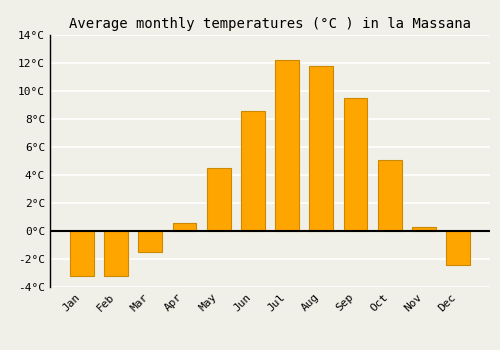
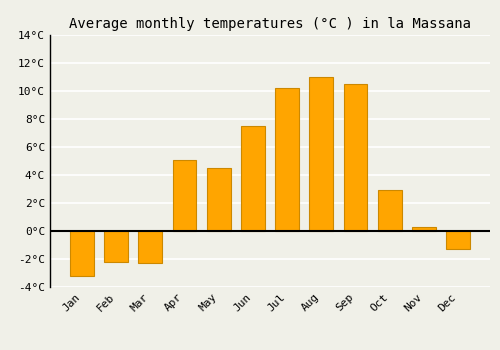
Feb: -3.2°C -> -2.2°C
Mar: -1.5°C -> -2.3°C
Apr: 0.6°C -> 5.1°C
Jun: 8.6°C -> 7.5°C
Jul: 12.2°C -> 10.2°C
Aug: 11.8°C -> 11.0°C
Sep: 9.5°C -> 10.5°C
Oct: 5.1°C -> 2.9°C
Dec: -2.4°C -> -1.3°C
